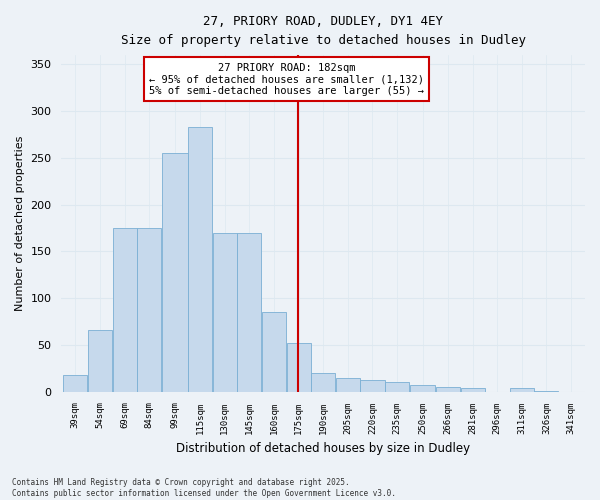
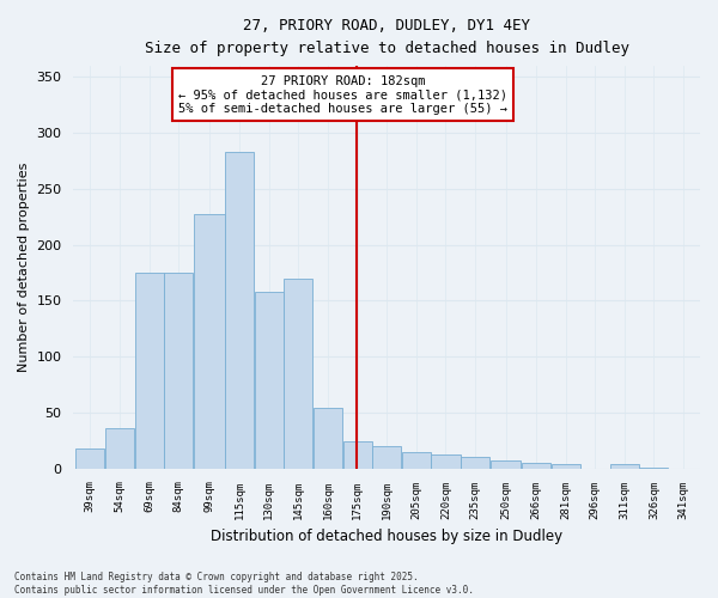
54sqm: 66 -> 36
99sqm: 255 -> 228
130sqm: 170 -> 158
160sqm: 85 -> 54
175sqm: 52 -> 24
